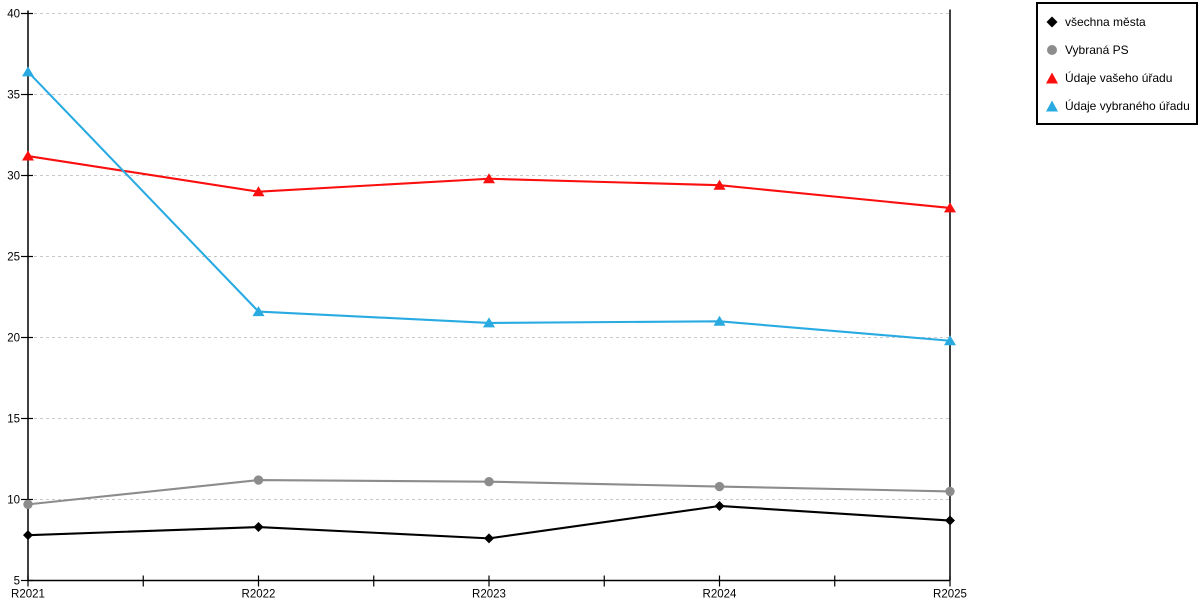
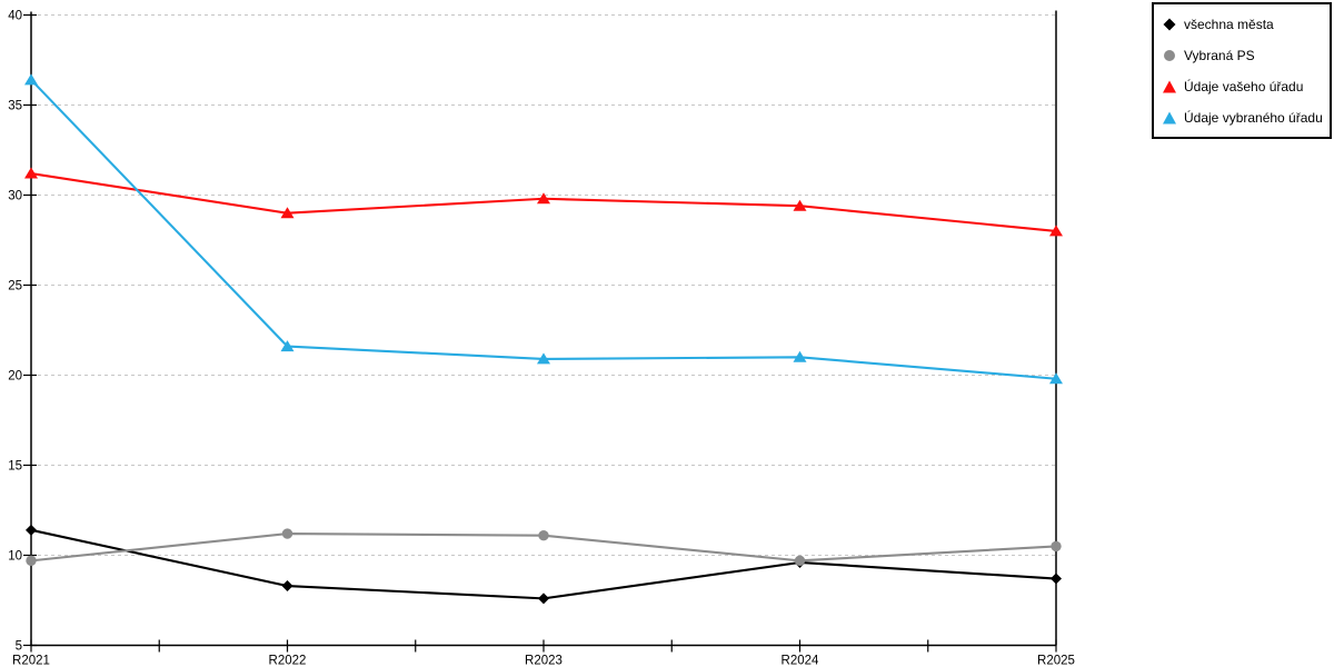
všechna města/R2021: 7.8 -> 11.4
Vybraná PS/R2024: 10.8 -> 9.7
